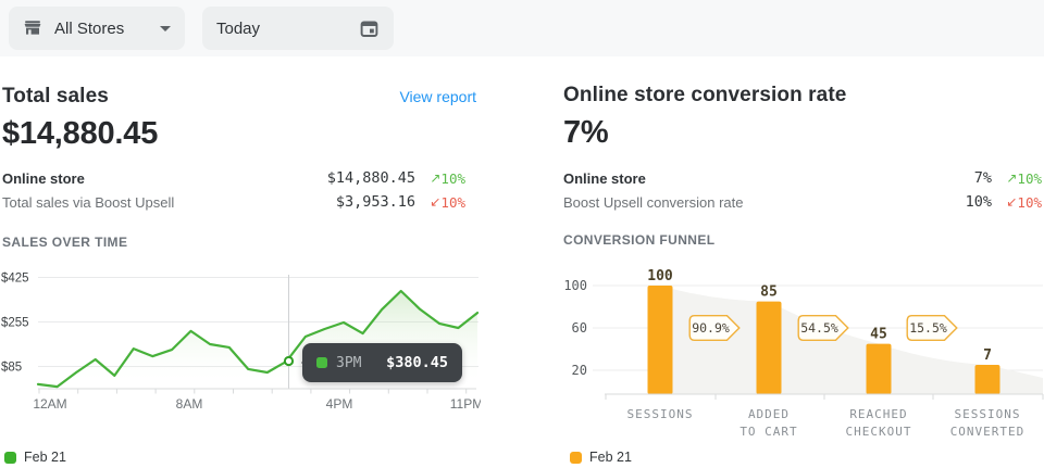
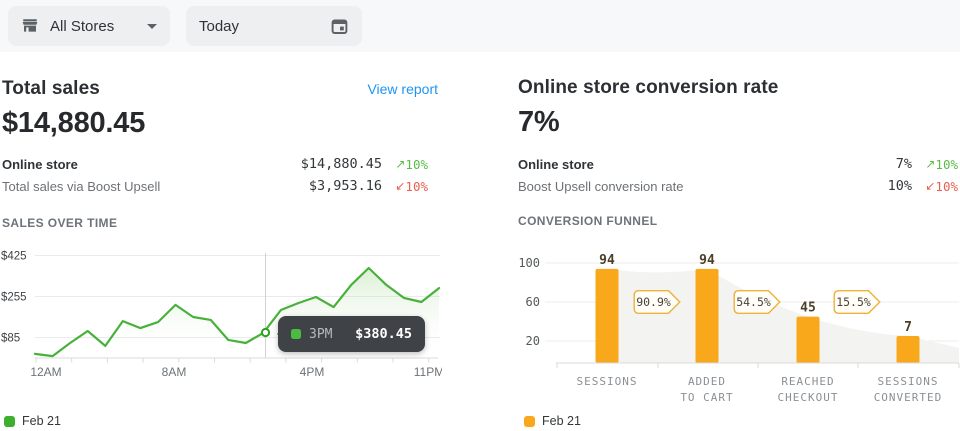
CONVERSION FUNNEL/SESSIONS: 100 -> 94
CONVERSION FUNNEL/ADDED TO CART: 85 -> 94
